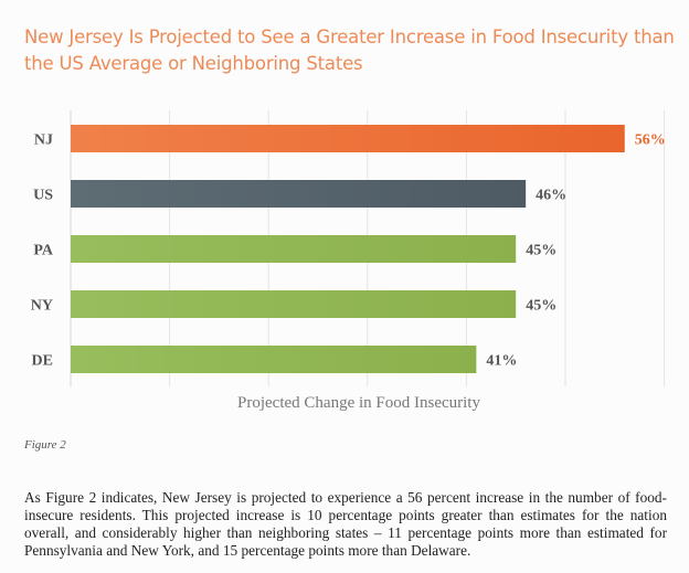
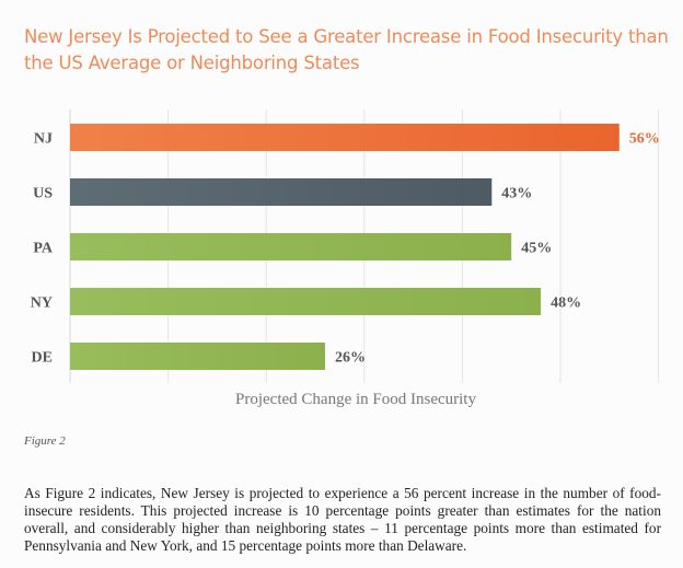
US: 46% -> 43%
NY: 45% -> 48%
DE: 41% -> 26%
